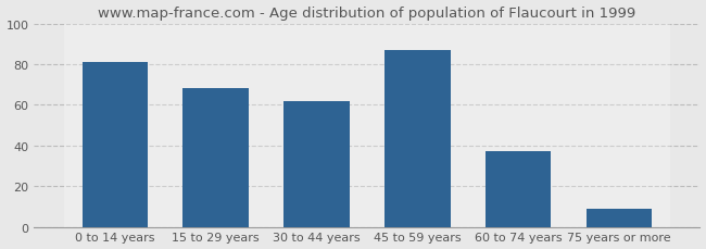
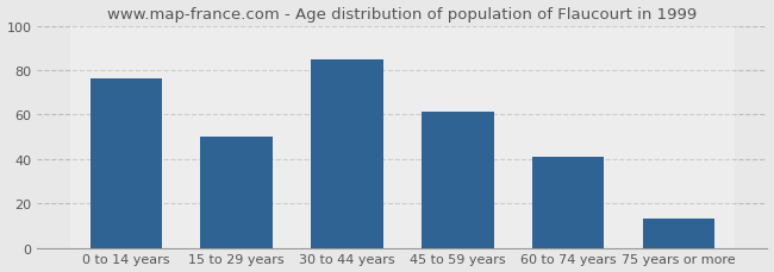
0 to 14 years: 81 -> 76
15 to 29 years: 68 -> 50
30 to 44 years: 62 -> 85
45 to 59 years: 87 -> 61
60 to 74 years: 37 -> 41
75 years or more: 9 -> 13
